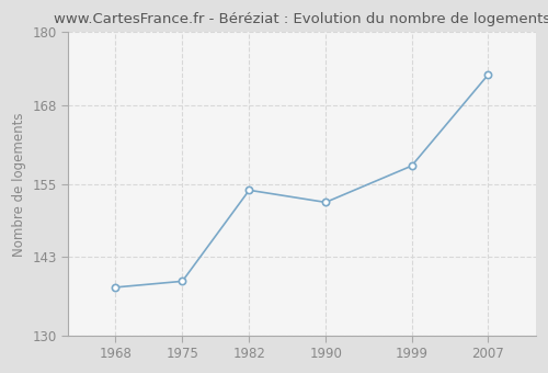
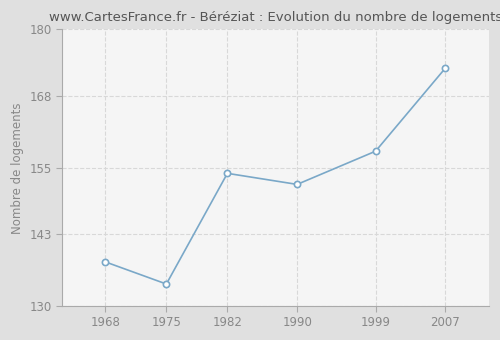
1975: 139 -> 134
